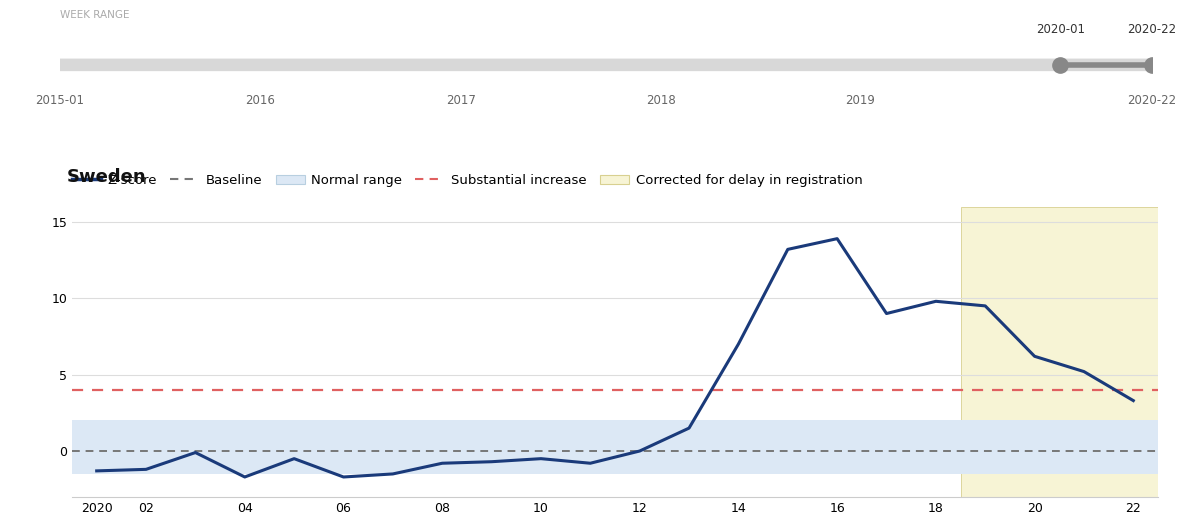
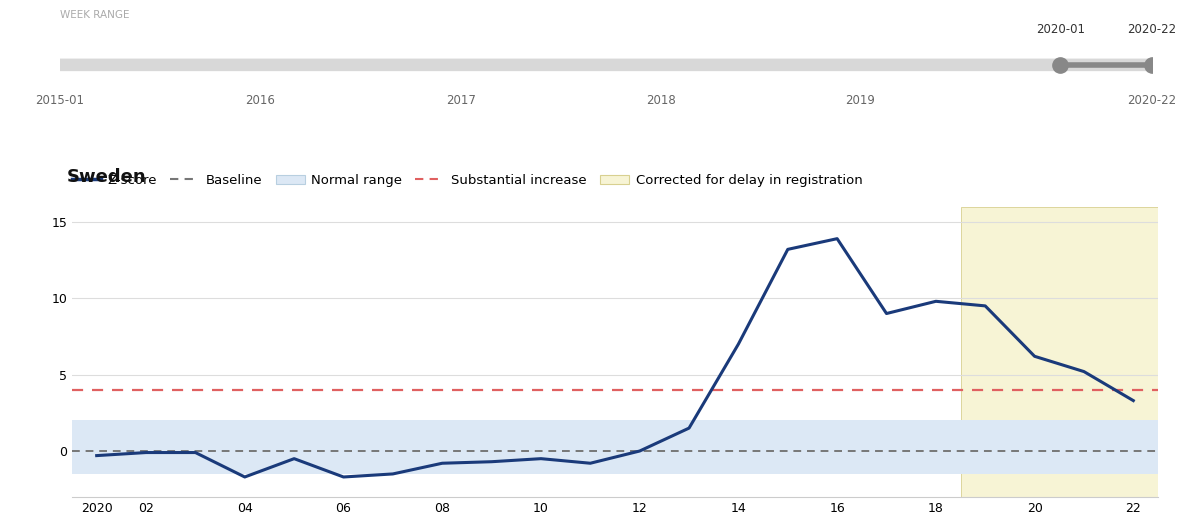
2020: -1.3 -> -0.3
02: -1.2 -> -0.1
